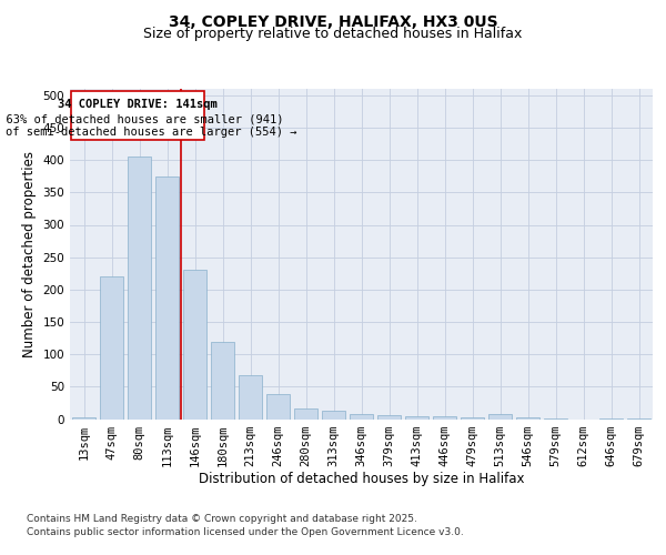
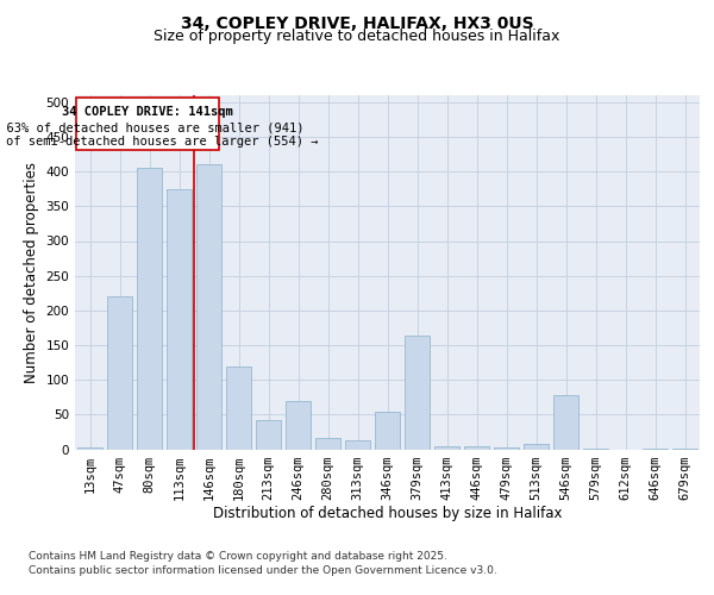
146sqm: 230 -> 410
213sqm: 68 -> 42
246sqm: 38 -> 70
346sqm: 8 -> 54
379sqm: 6 -> 164
546sqm: 2 -> 78
